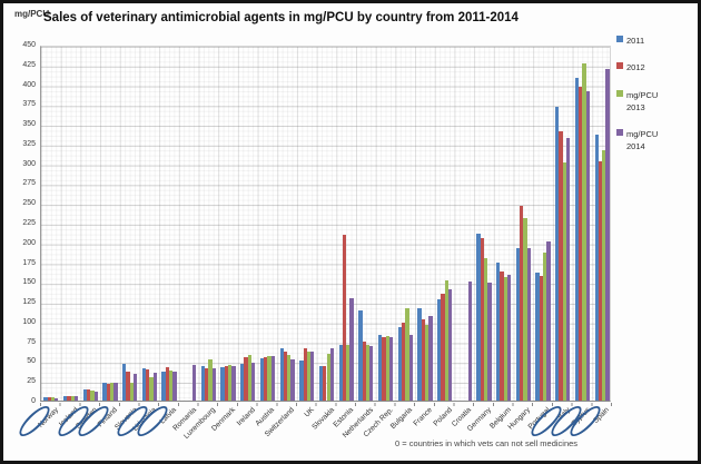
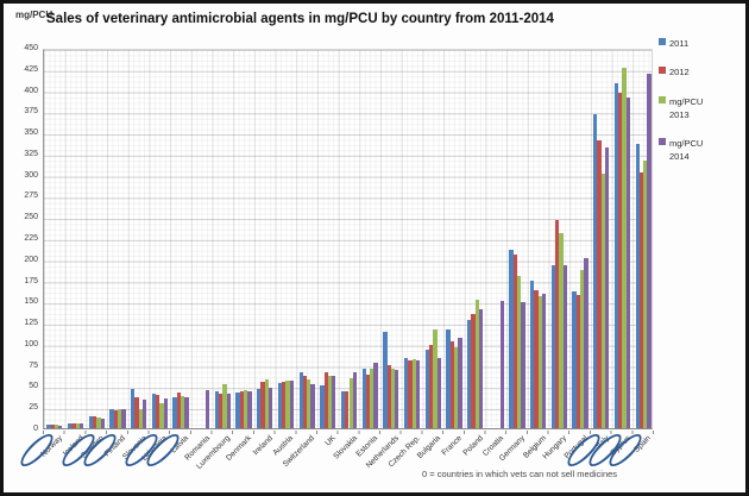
2012/Estonia: 210 -> 60
mg/PCU 2014/Estonia: 130 -> 80
